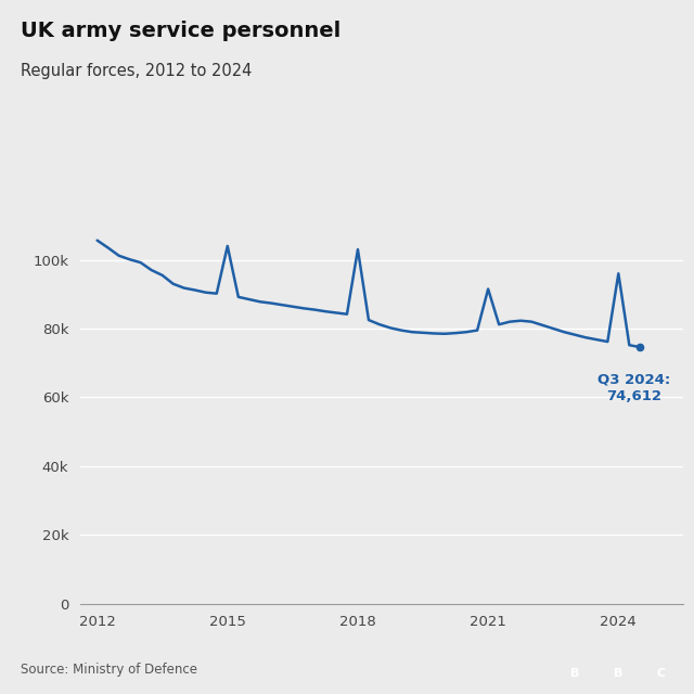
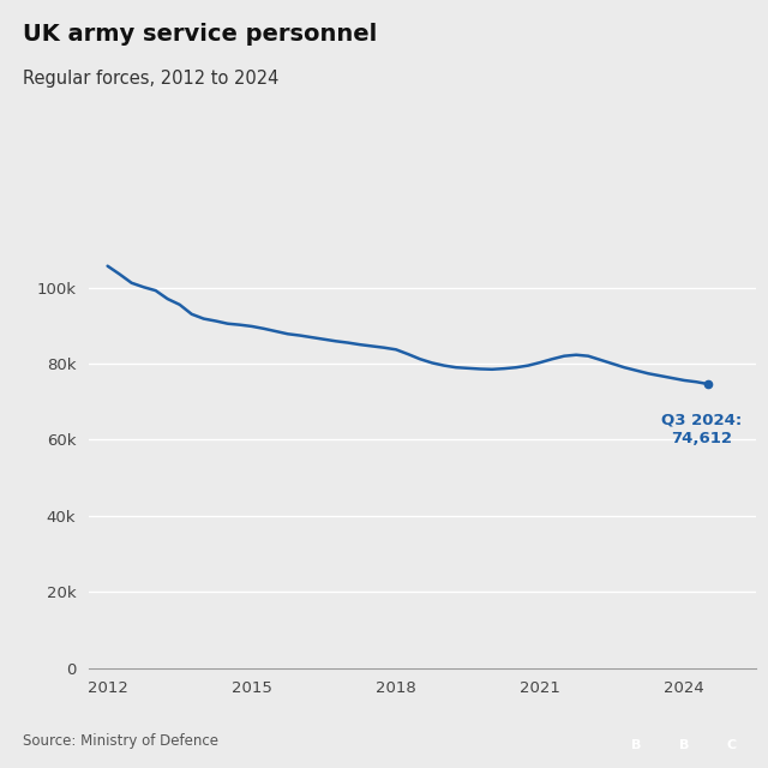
2015: 104.0k -> 89.8k
2018: 103.0k -> 83.7k
2021: 91.5k -> 80.3k
2024: 96.0k -> 75.6k
